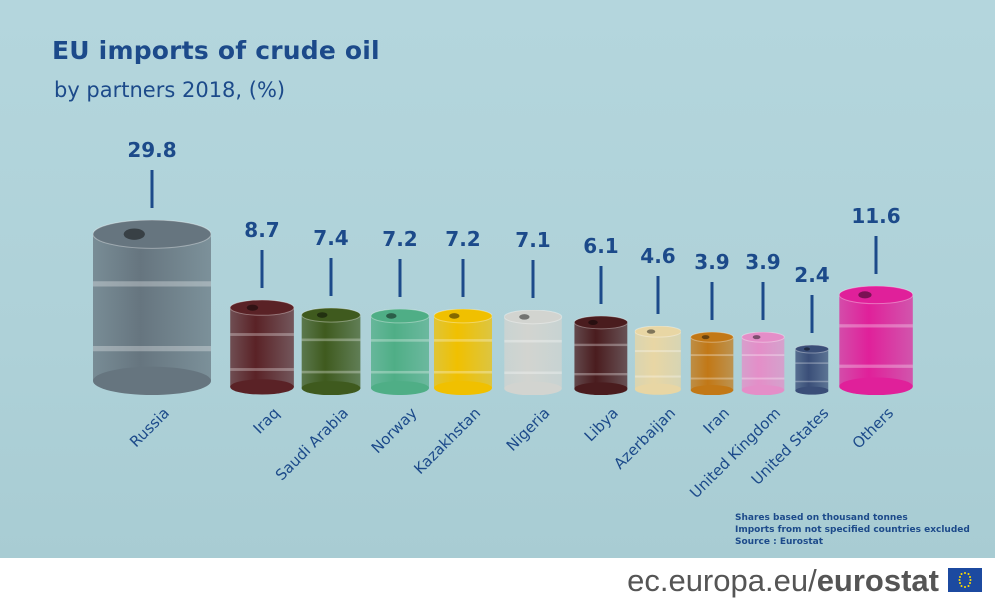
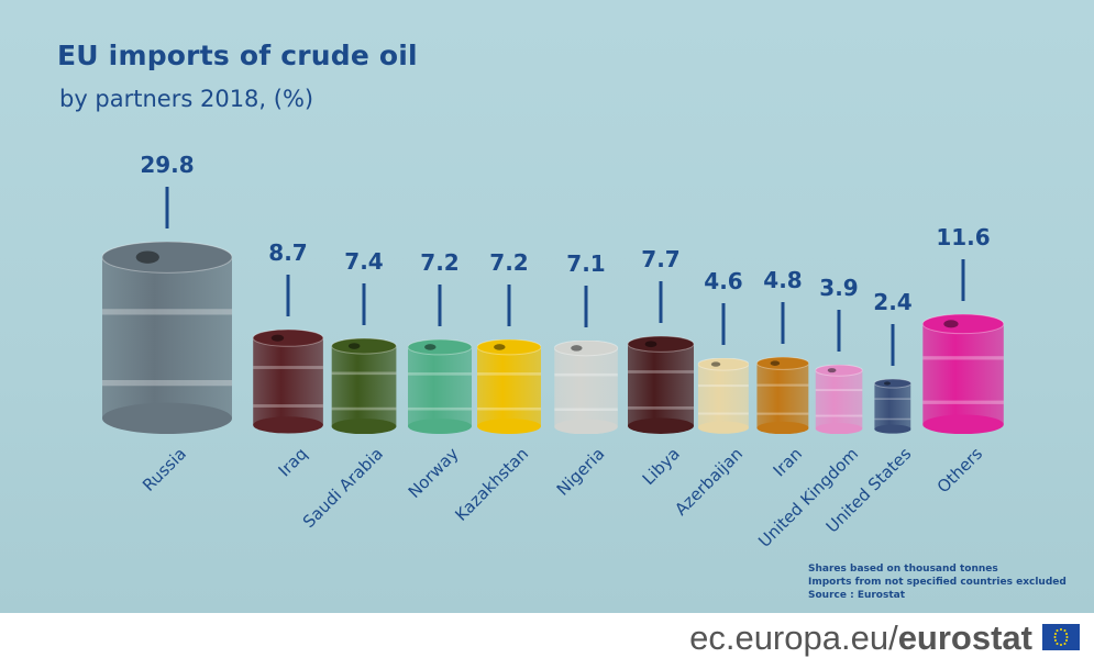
Libya: 6.1 -> 7.7
Iran: 3.9 -> 4.8
